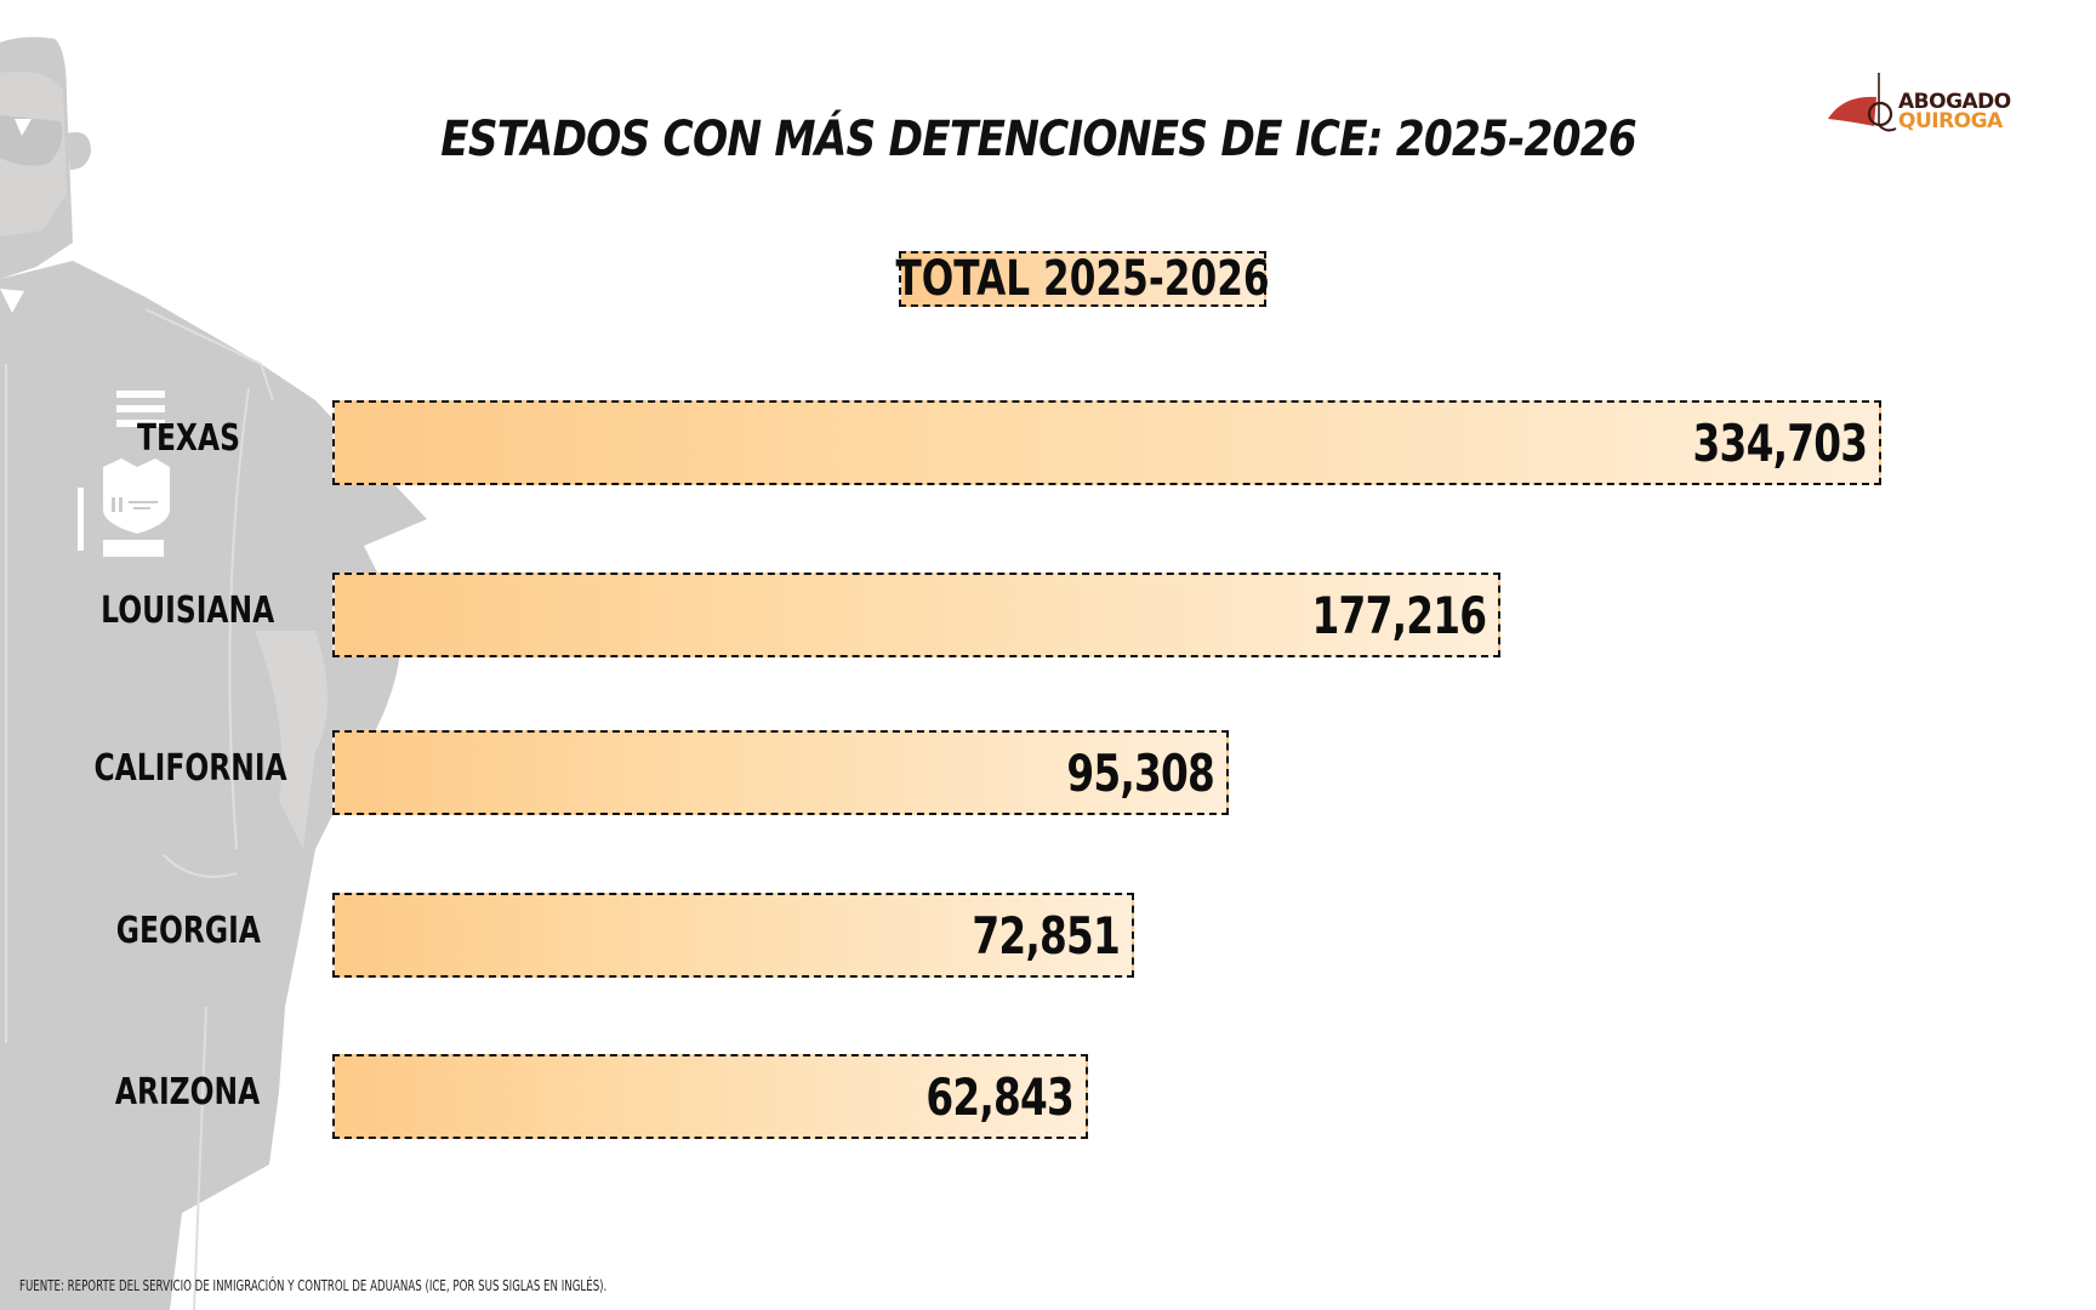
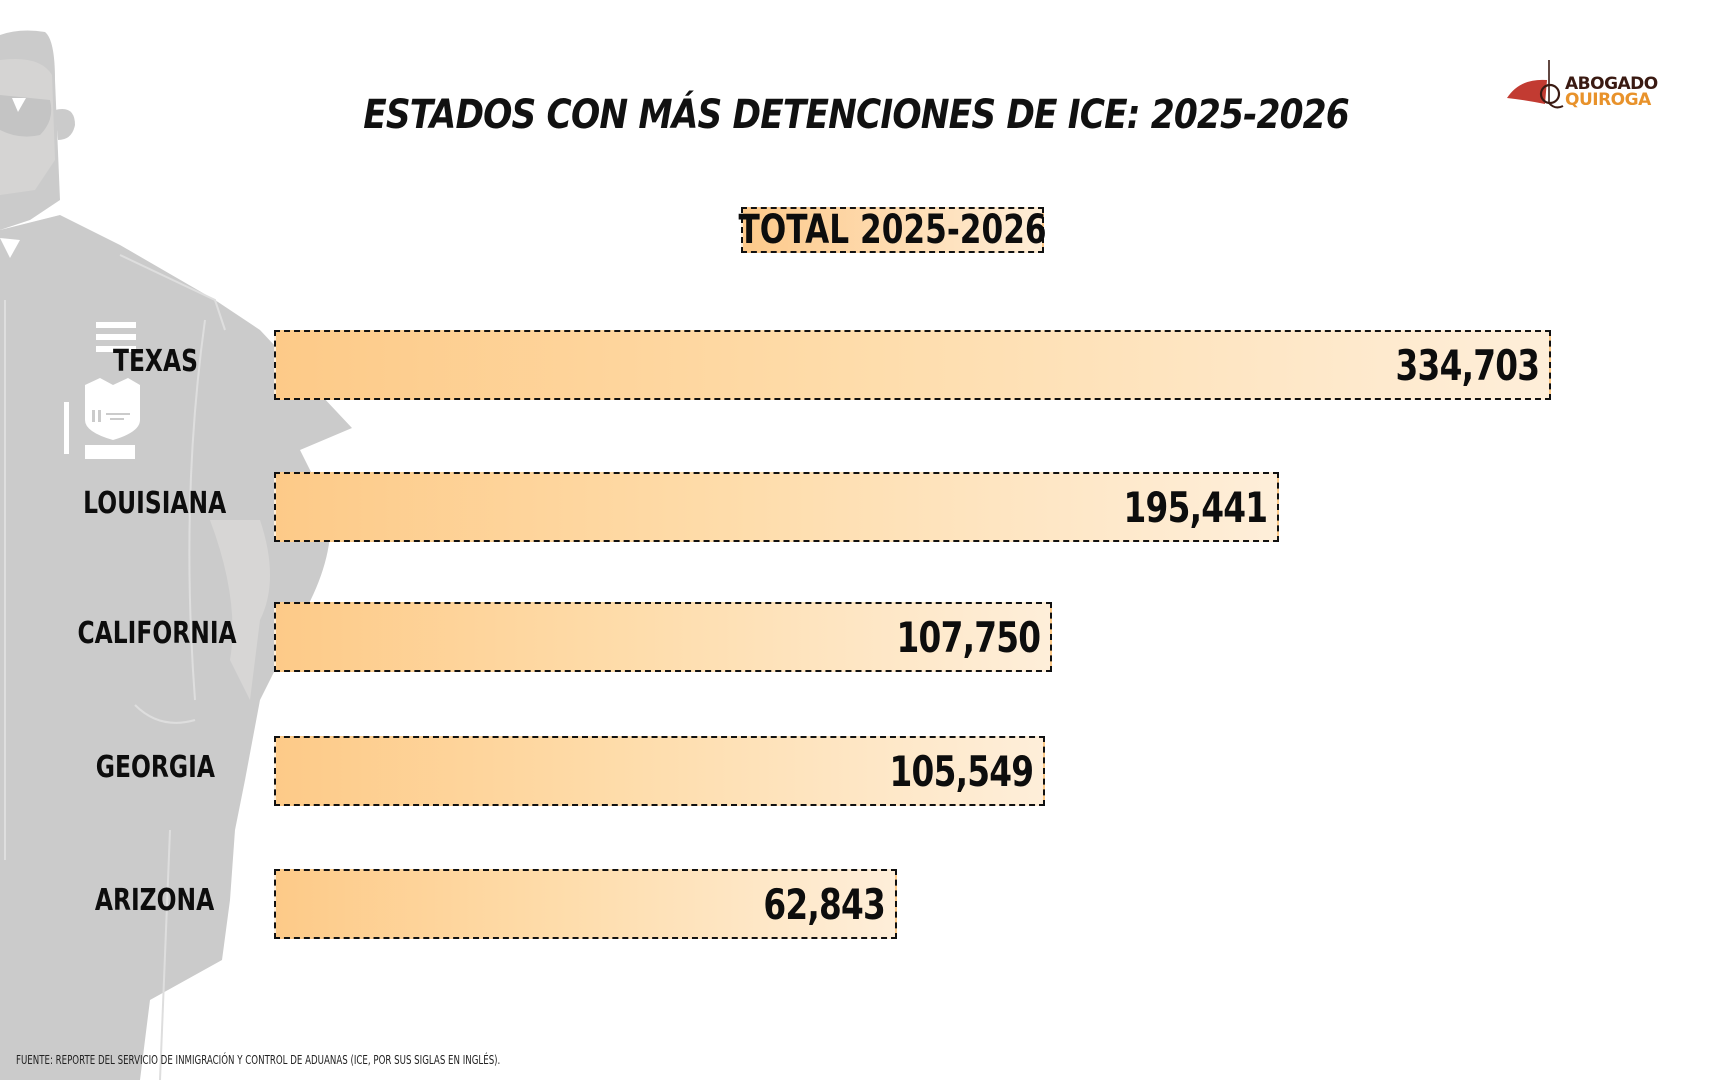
LOUISIANA: 177,216 -> 195,441
CALIFORNIA: 95,308 -> 107,750
GEORGIA: 72,851 -> 105,549
